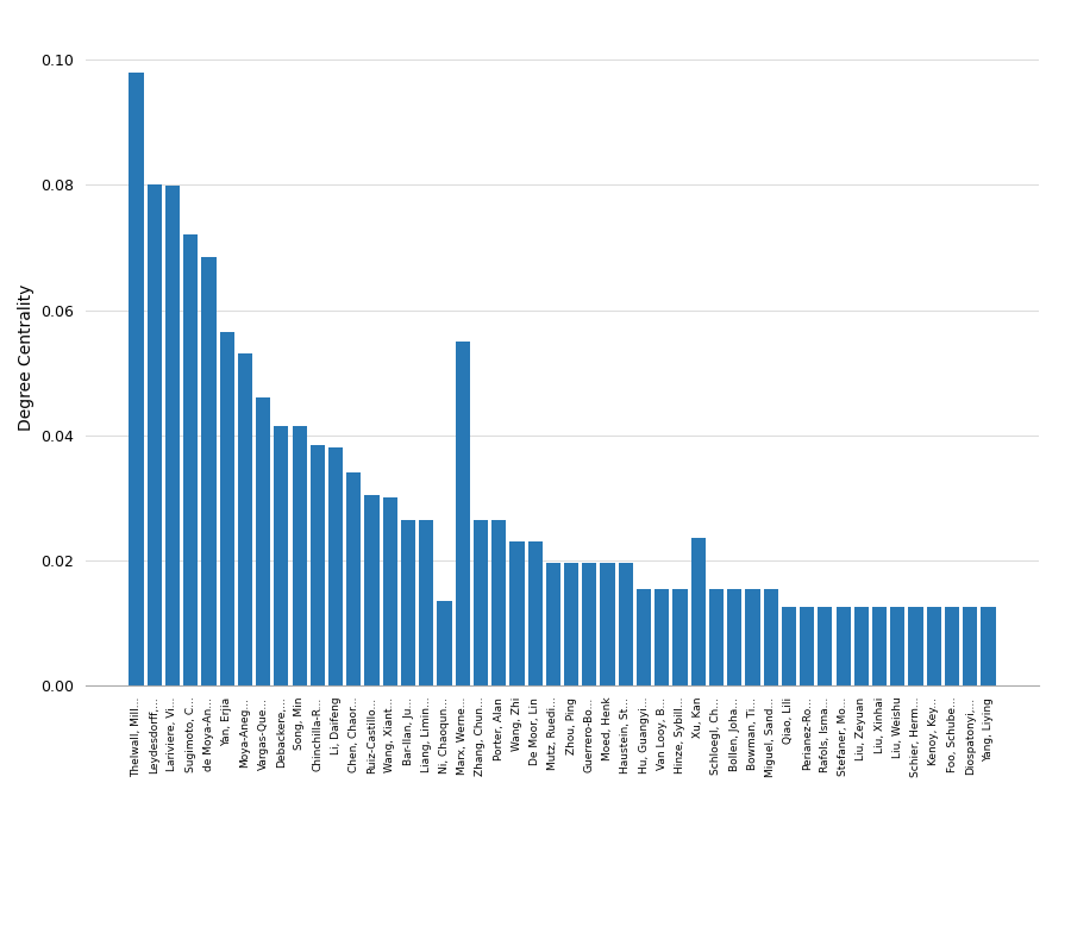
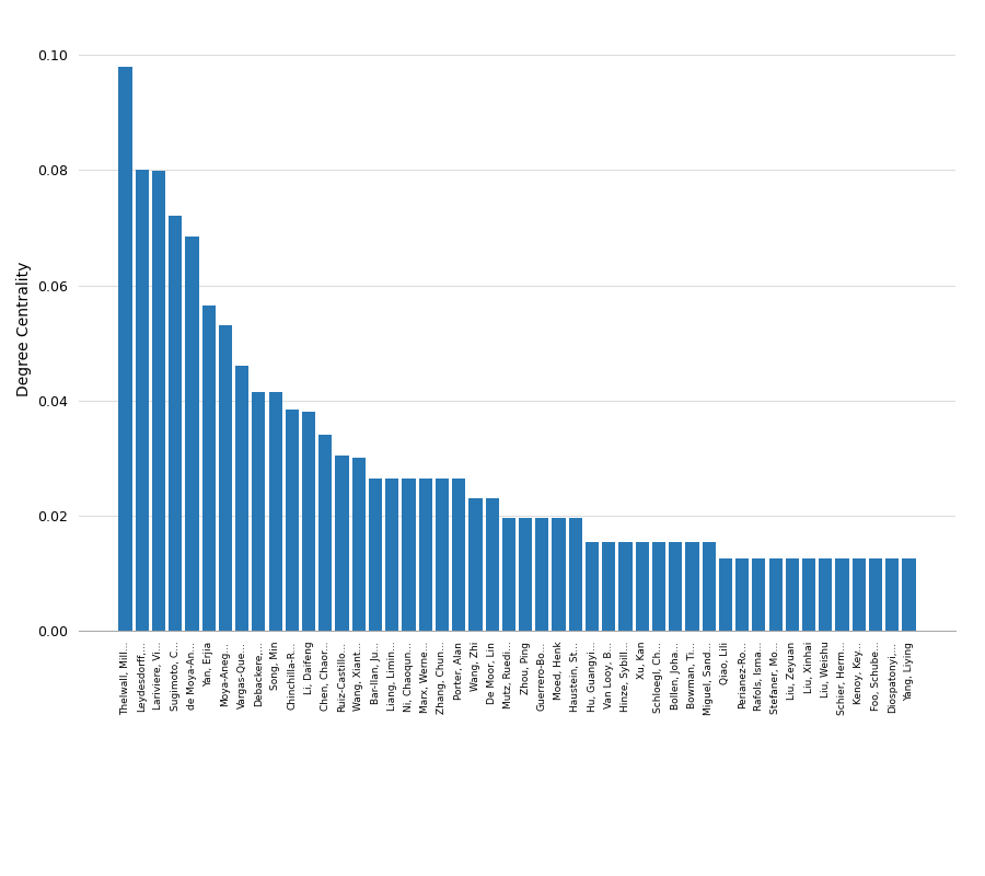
Ni, Chaoqun...: 0.0136 -> 0.0265
Marx, Werne...: 0.0550 -> 0.0265
Xu, Kan: 0.0236 -> 0.0155
